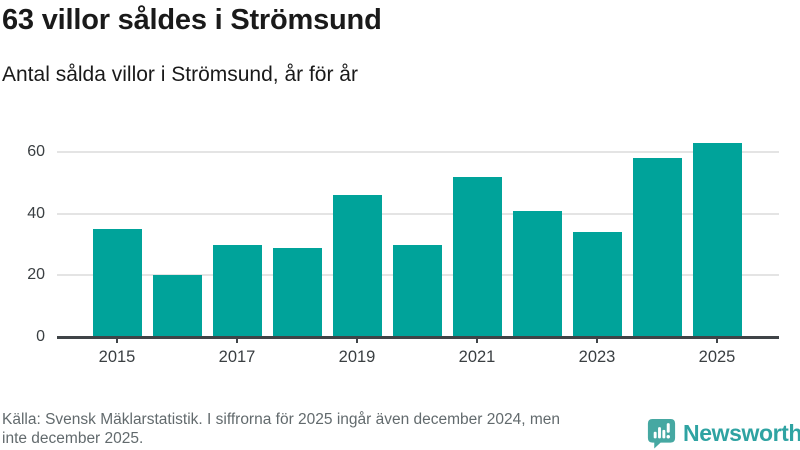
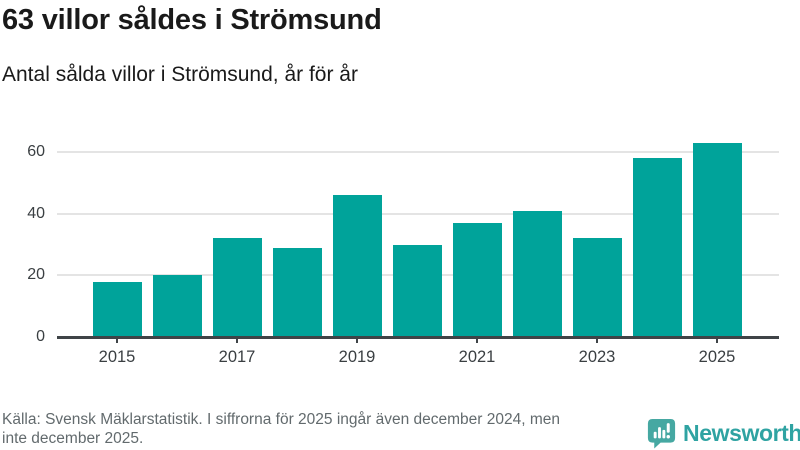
2015: 35 -> 18
2017: 30 -> 32
2021: 52 -> 37
2023: 34 -> 32
